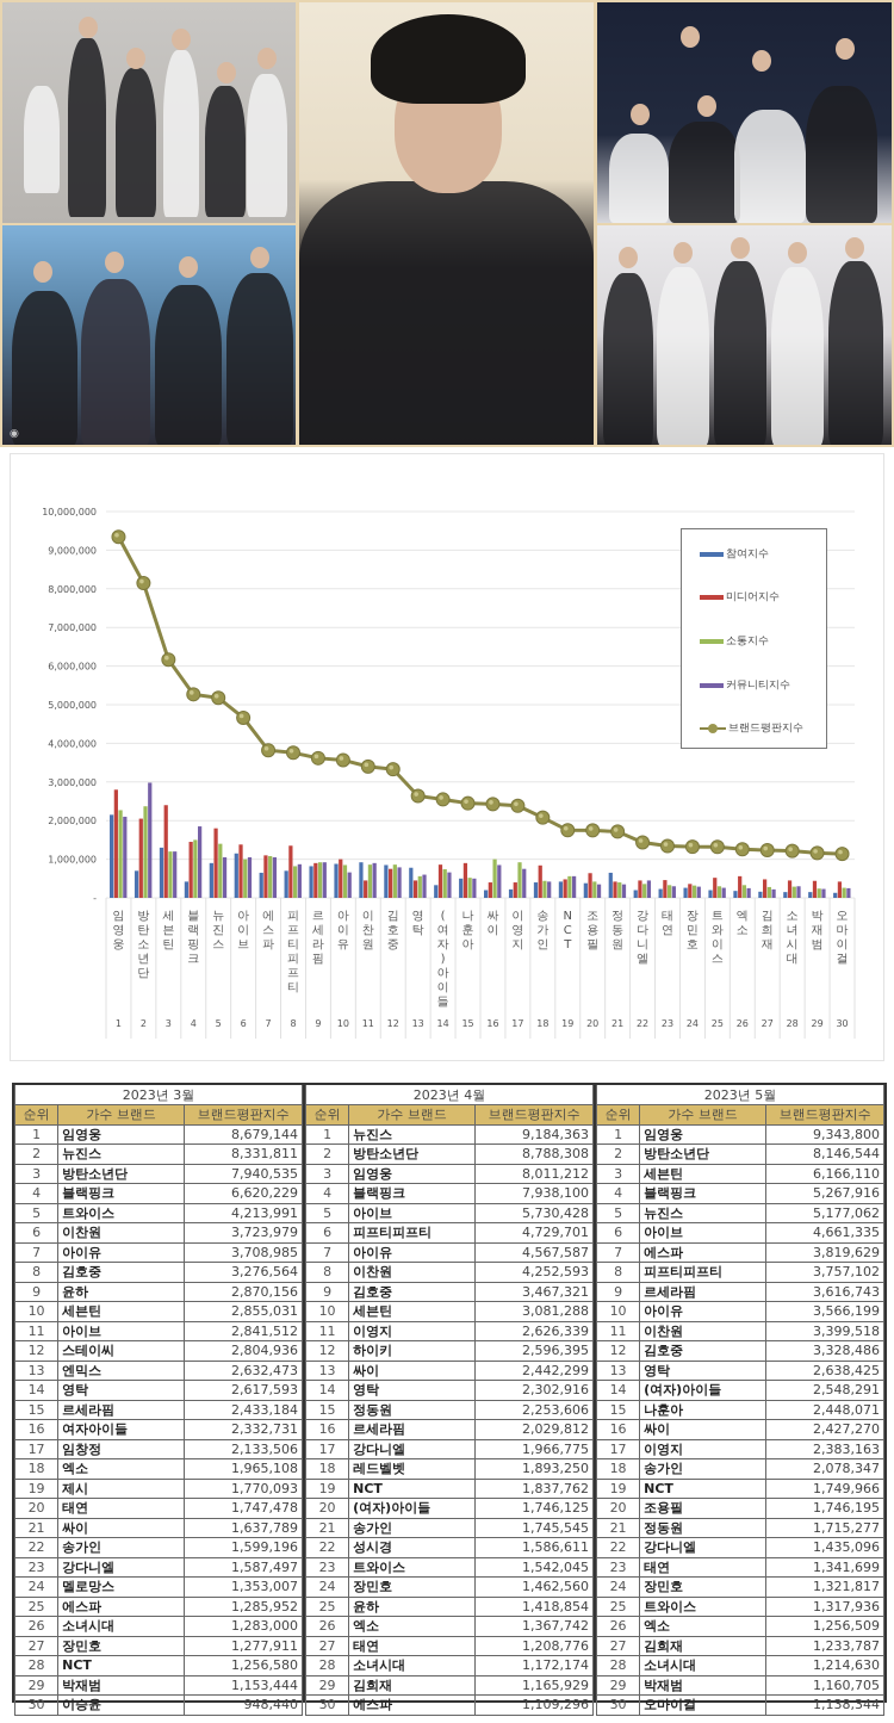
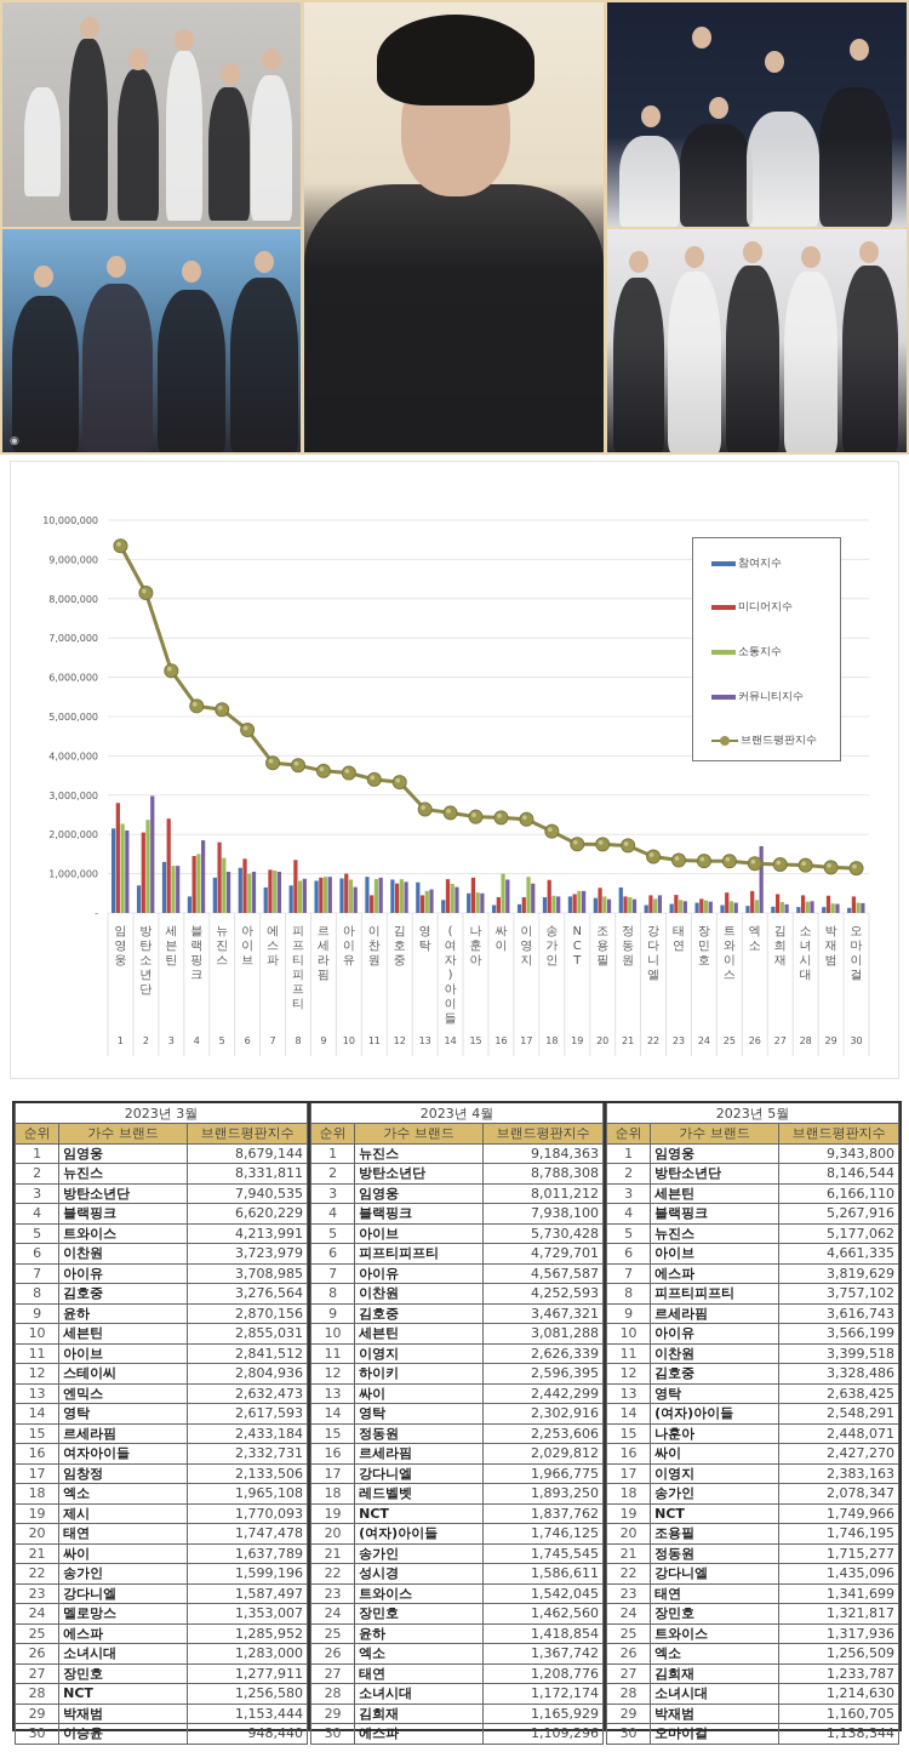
커뮤니티지수/엑소: 200000 -> 1700000
